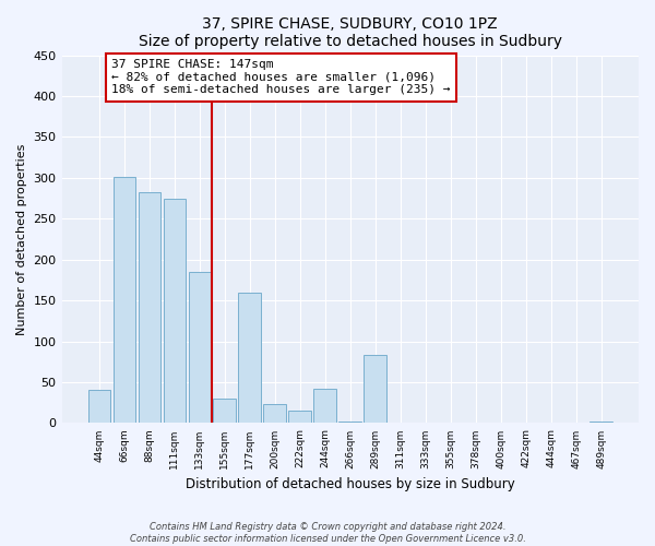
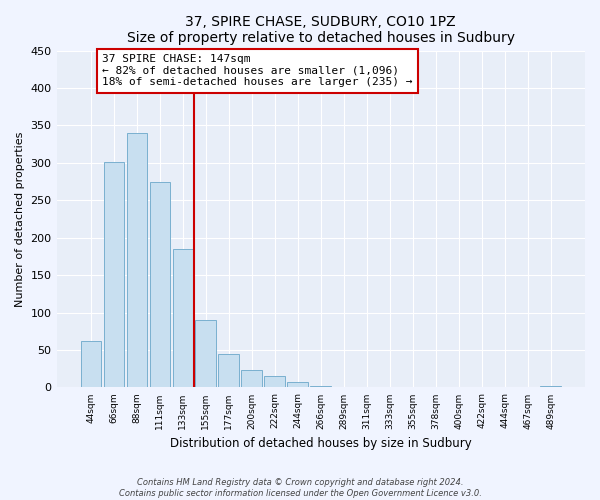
44sqm: 40 -> 62
88sqm: 282 -> 340
155sqm: 30 -> 90
177sqm: 160 -> 45
244sqm: 42 -> 7
289sqm: 84 -> 1
